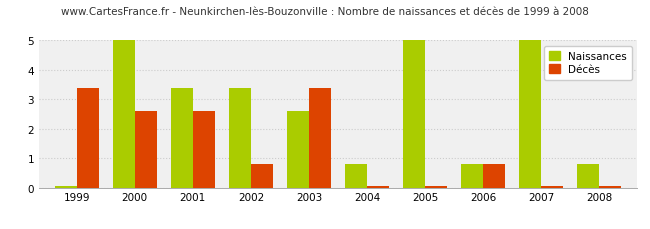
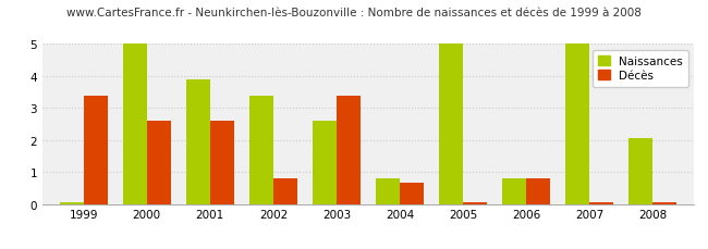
Naissances/2001: 3.40 -> 3.90
Décès/2004: 0.05 -> 0.65
Naissances/2008: 0.80 -> 2.05
